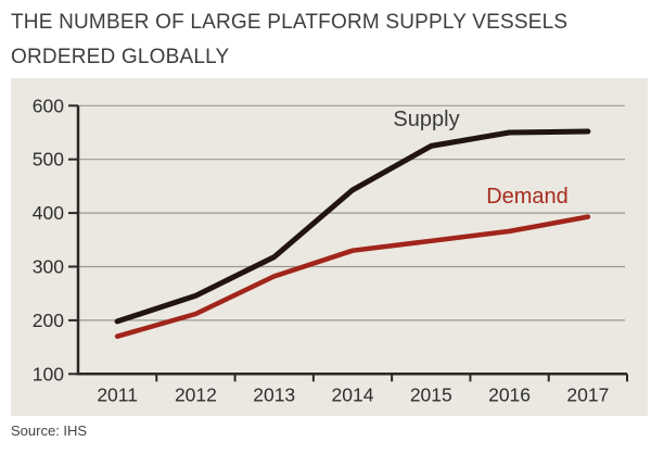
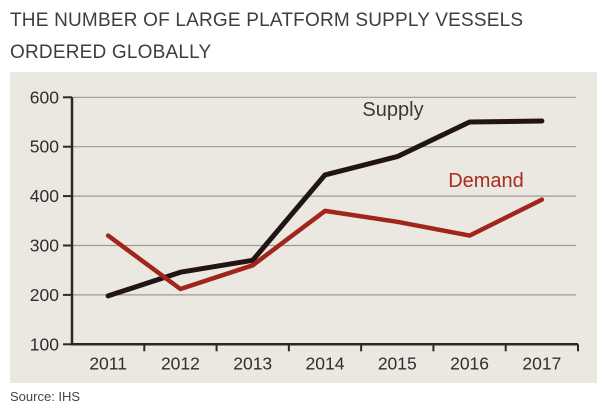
Demand/2011: 170 -> 320
Supply/2013: 320 -> 270
Demand/2013: 280 -> 260
Demand/2014: 330 -> 370
Supply/2015: 520 -> 480
Demand/2016: 370 -> 320
